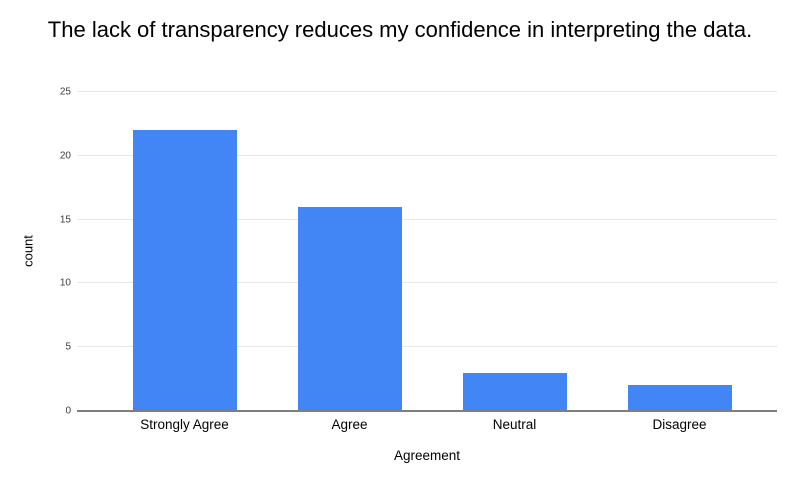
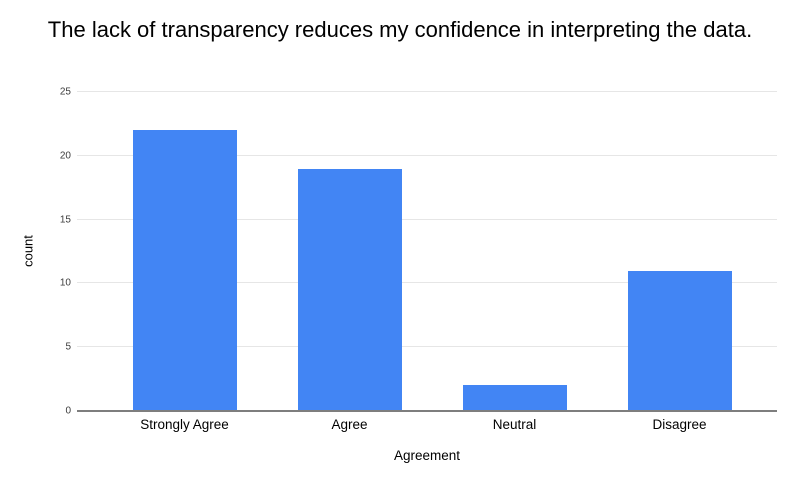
Agree: 16 -> 19
Neutral: 3 -> 2
Disagree: 2 -> 11
